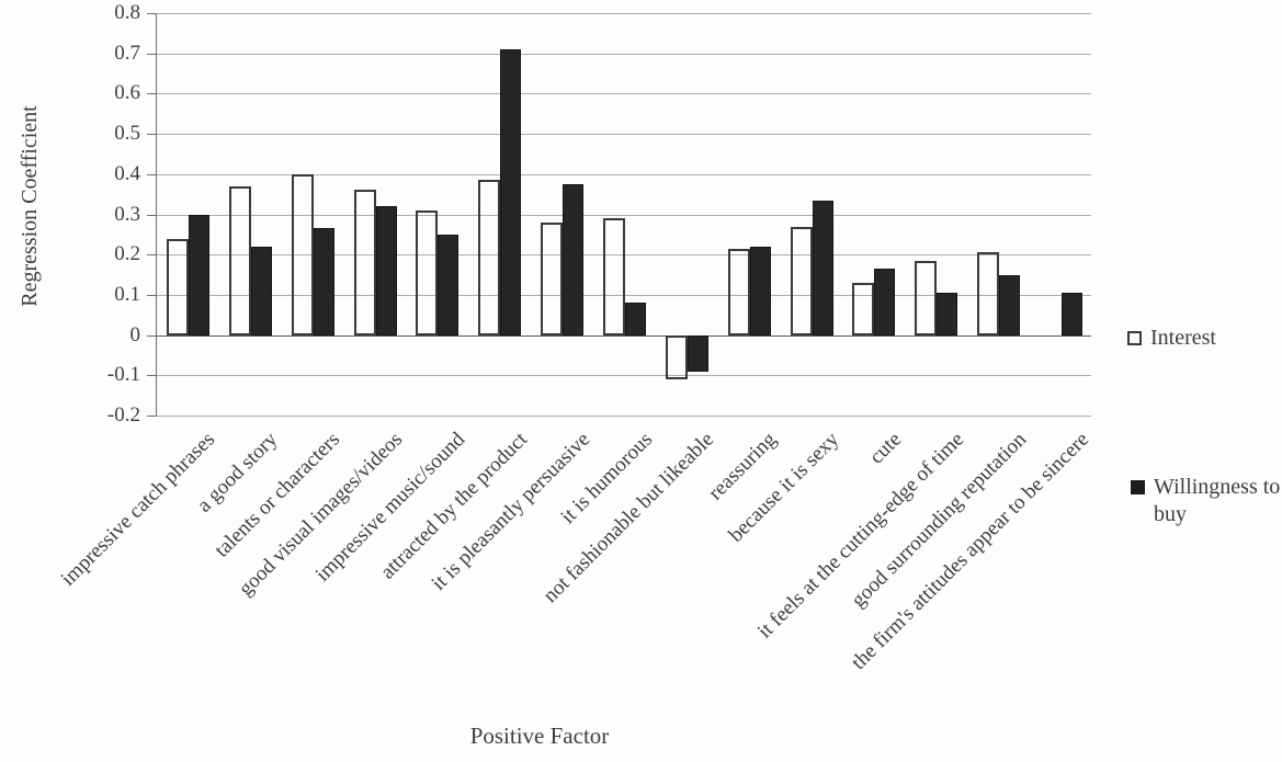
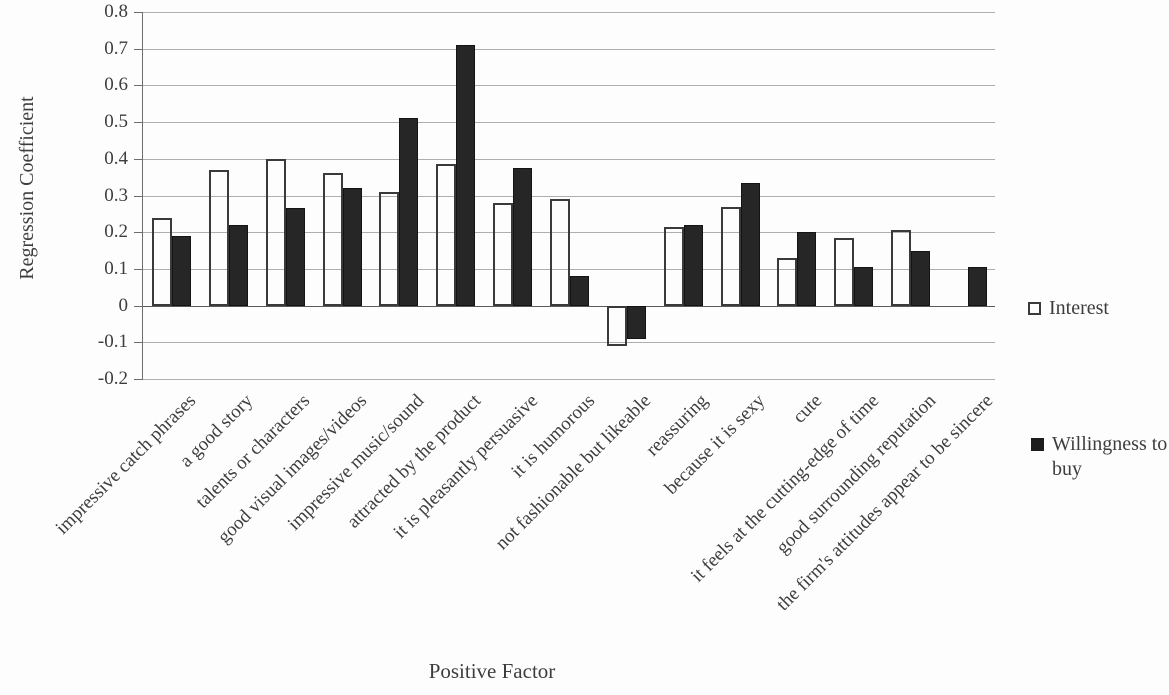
Willingness to buy/impressive catch phrases: 0.30 -> 0.19
Willingness to buy/impressive music/sound: 0.25 -> 0.51
Willingness to buy/cute: 0.17 -> 0.20
